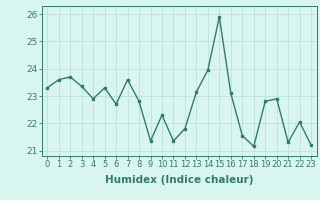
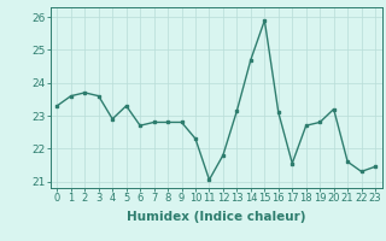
3: 23.35 -> 23.60
7: 23.60 -> 22.80
9: 21.35 -> 22.80
11: 21.35 -> 21.05
14: 23.95 -> 24.70
18: 21.15 -> 22.70
20: 22.90 -> 23.20
21: 21.30 -> 21.60
22: 22.05 -> 21.30
23: 21.20 -> 21.45
